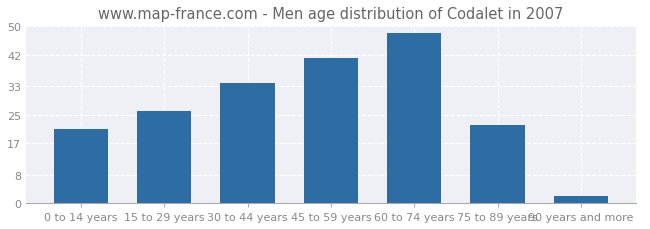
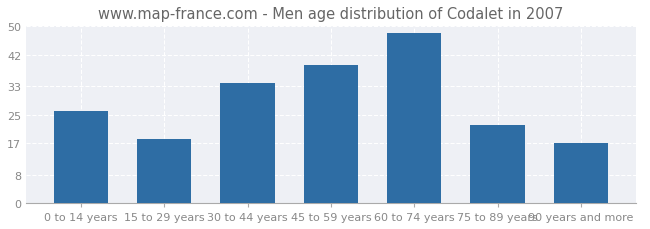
0 to 14 years: 21 -> 26
15 to 29 years: 26 -> 18
45 to 59 years: 41 -> 39
90 years and more: 2 -> 17
